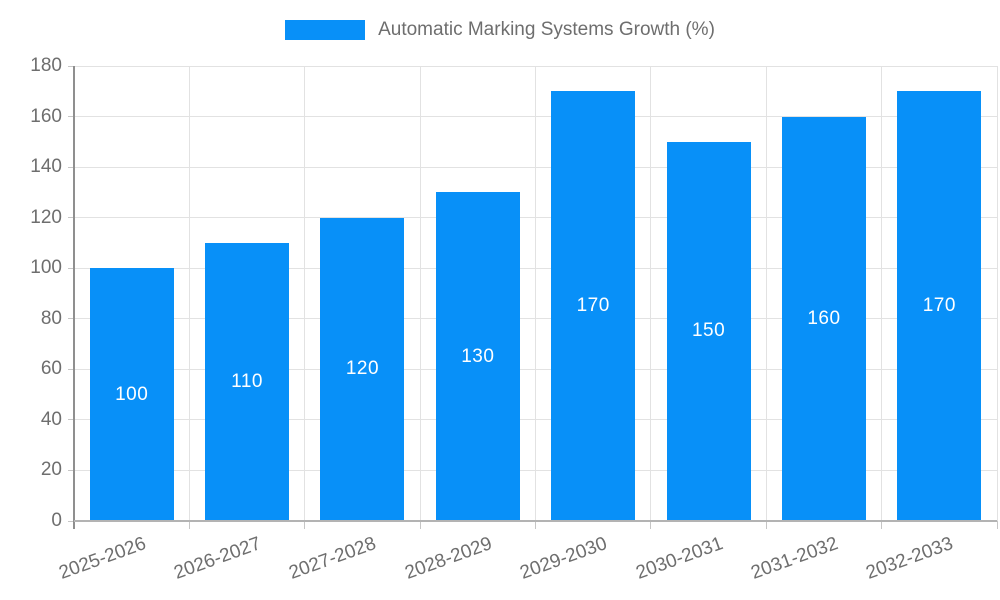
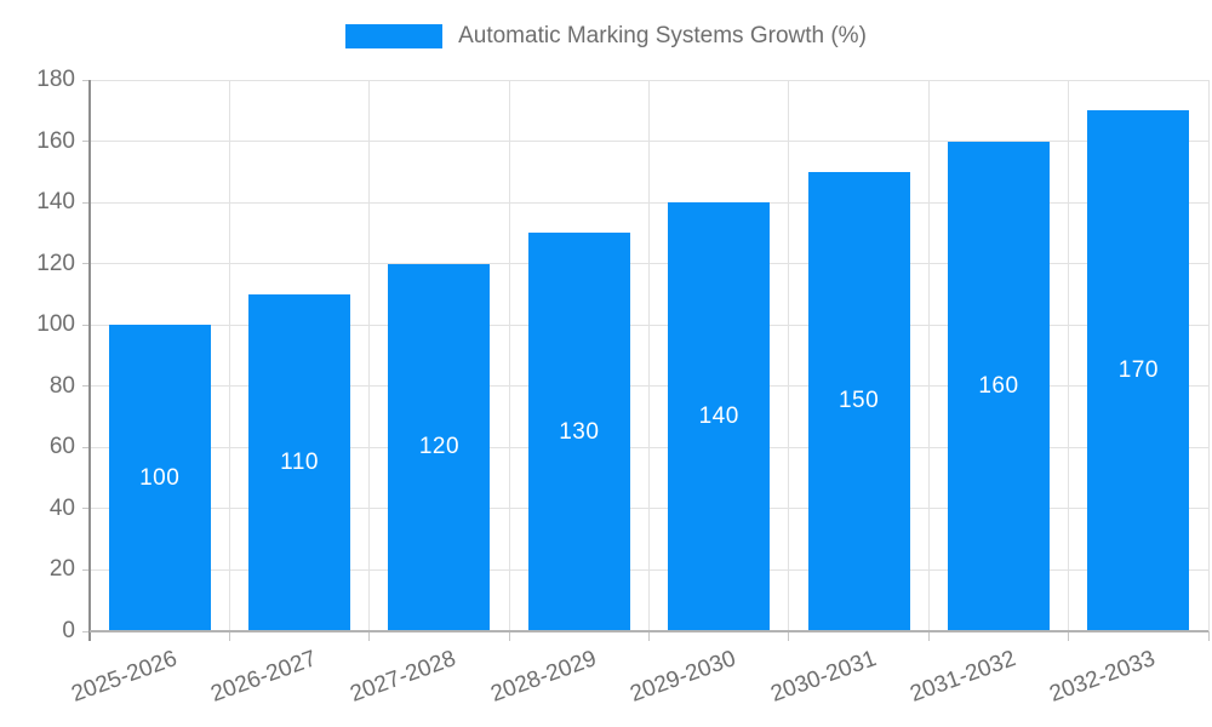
2029-2030: 170 -> 140
